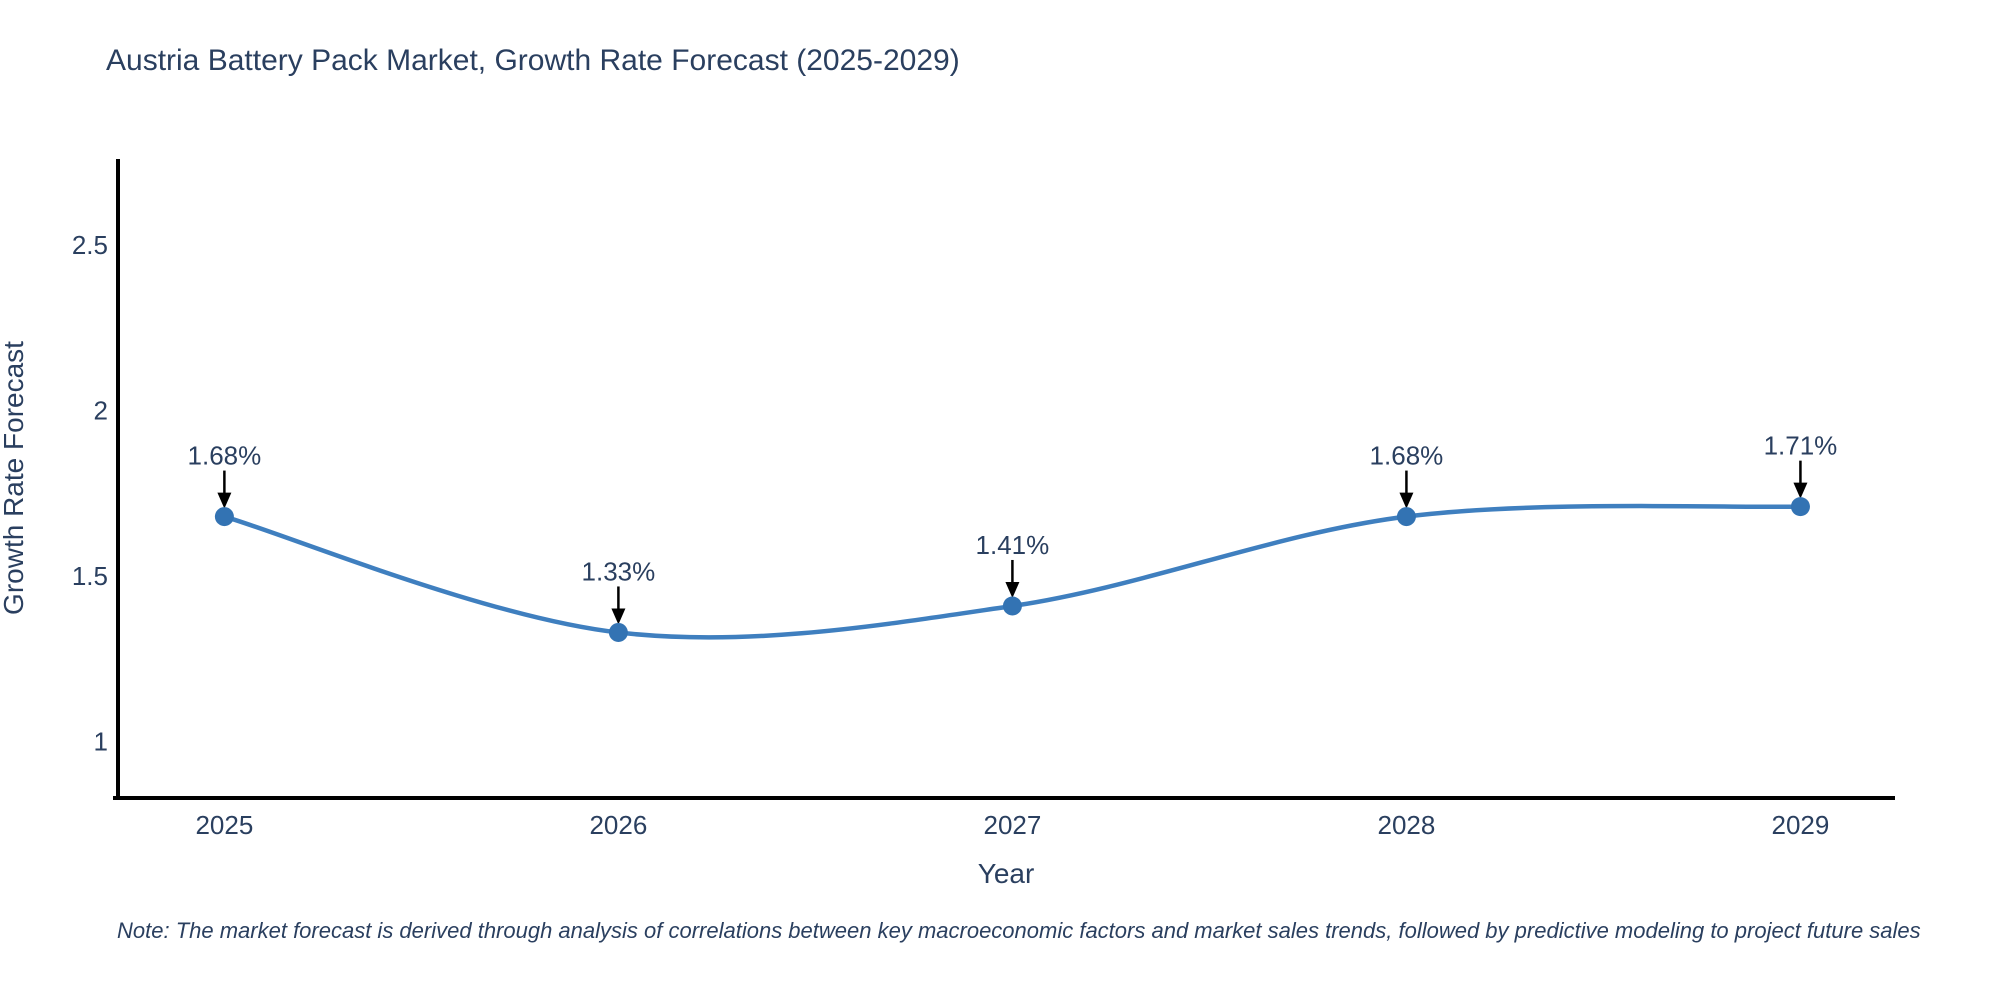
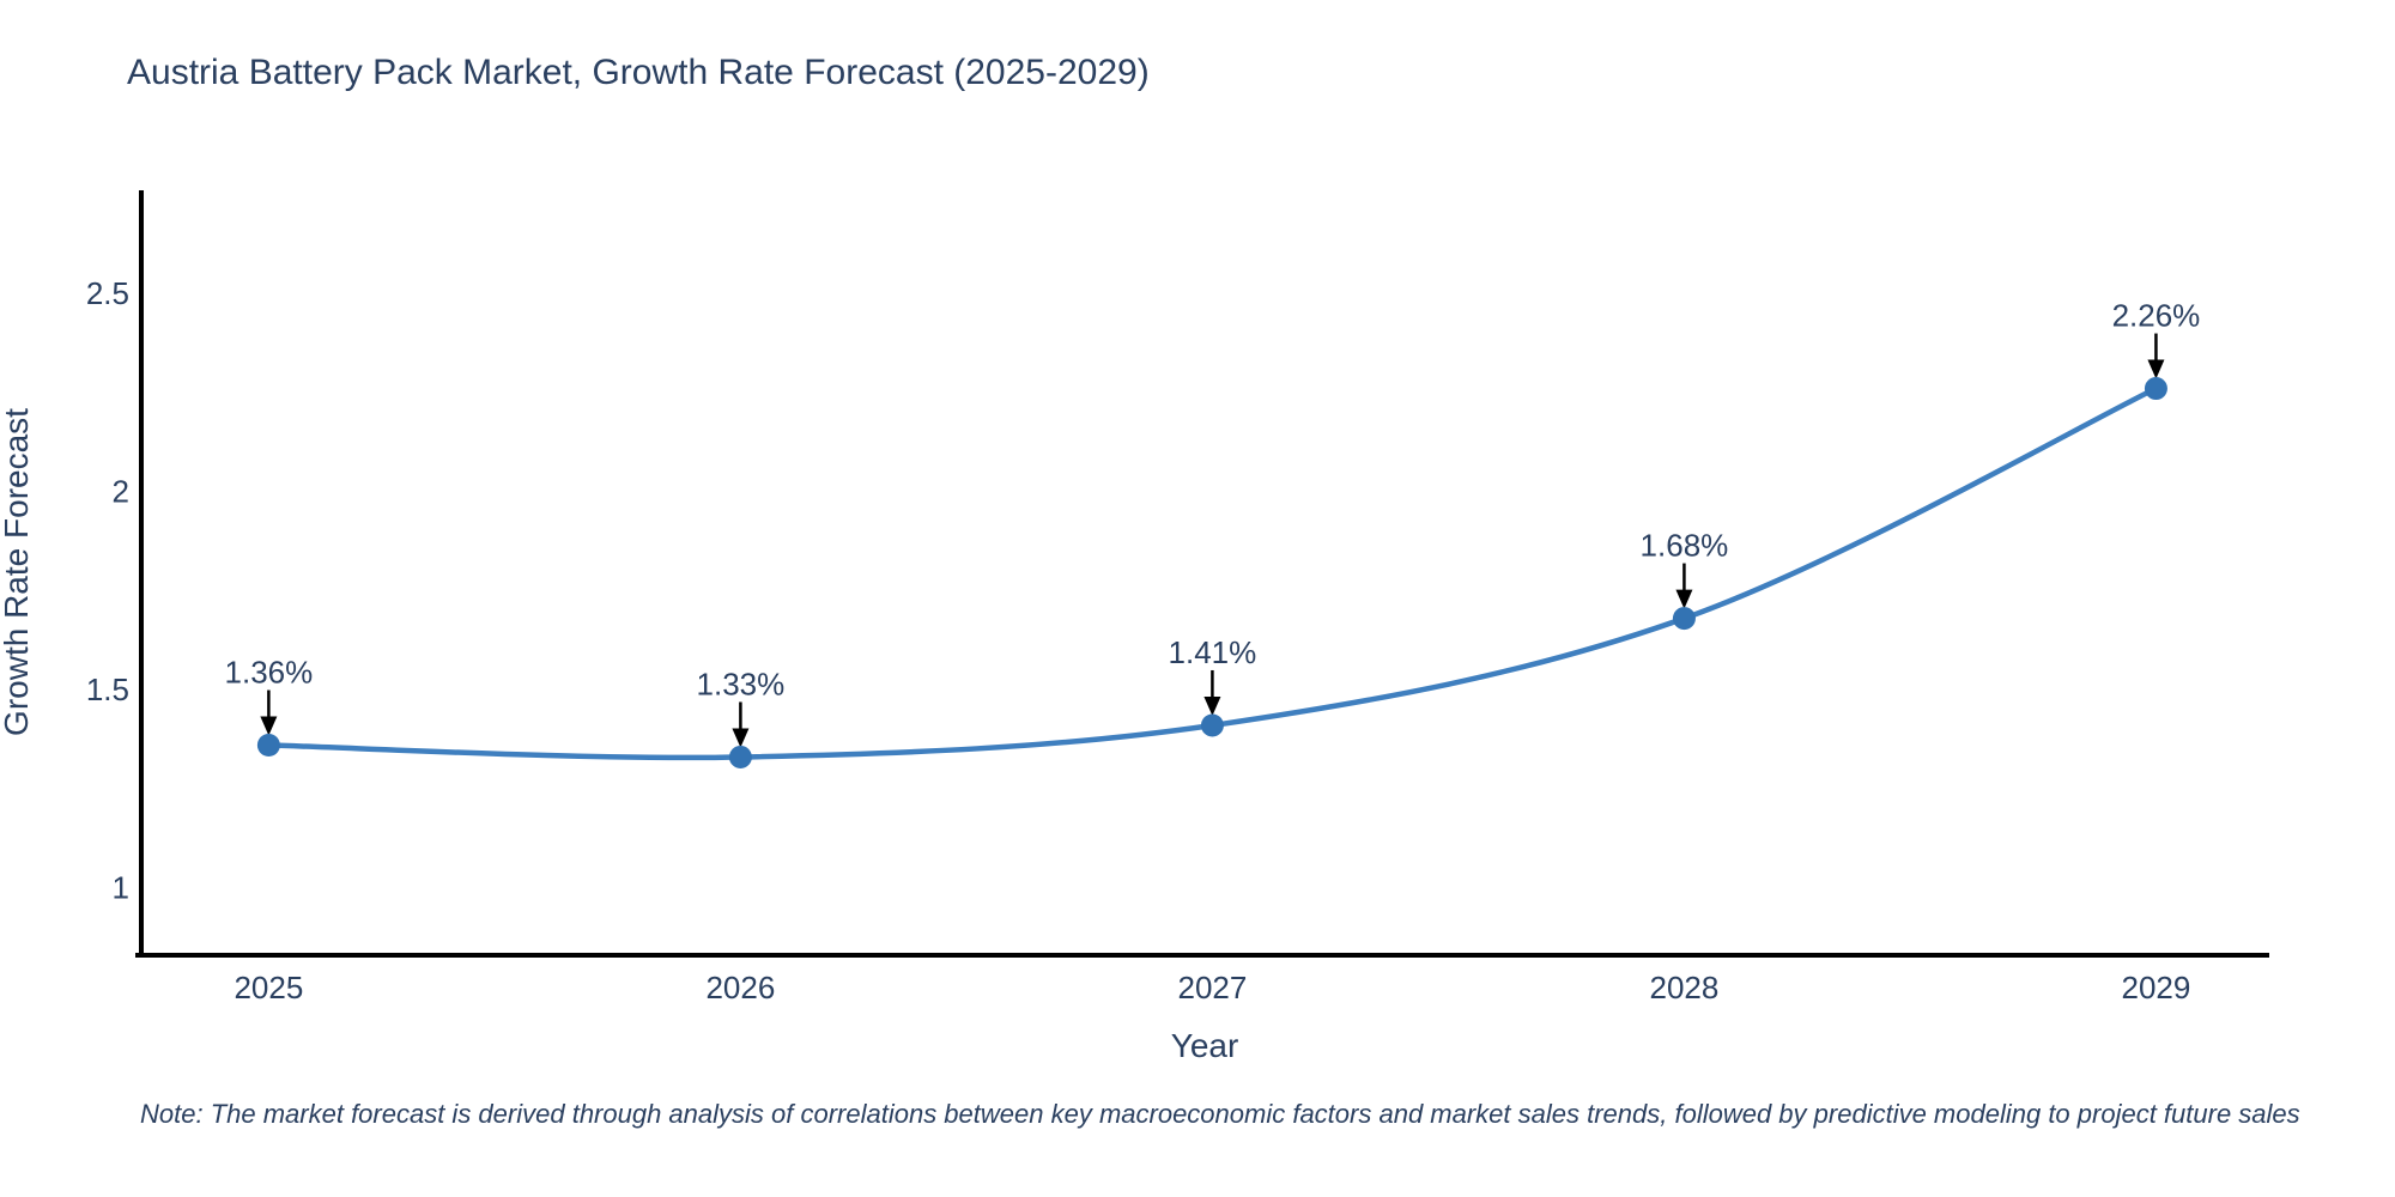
2025: 1.68% -> 1.36%
2029: 1.71% -> 2.26%
